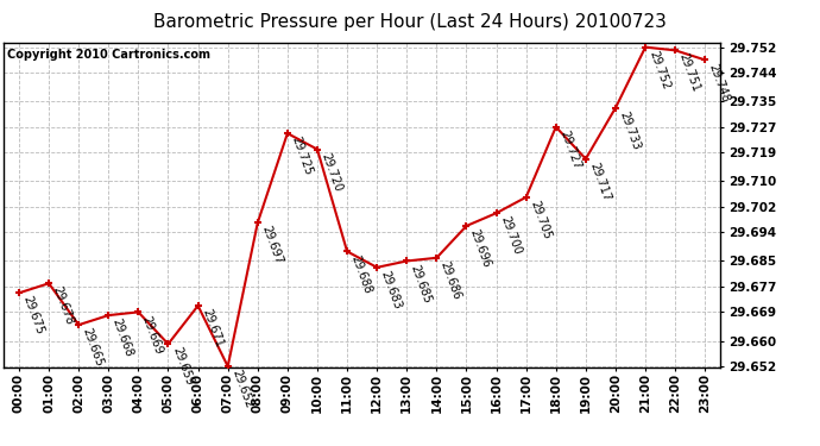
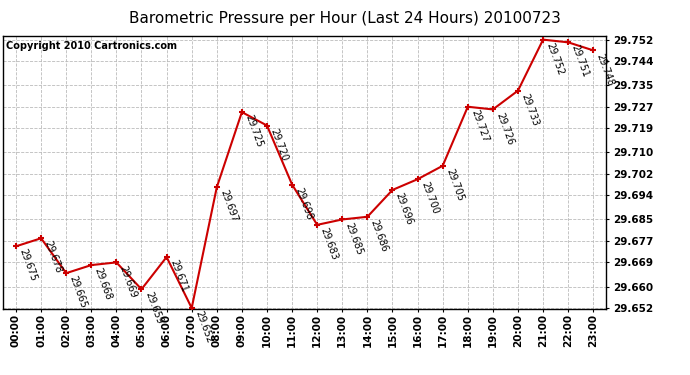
11:00: 29.688 -> 29.698
19:00: 29.717 -> 29.726
